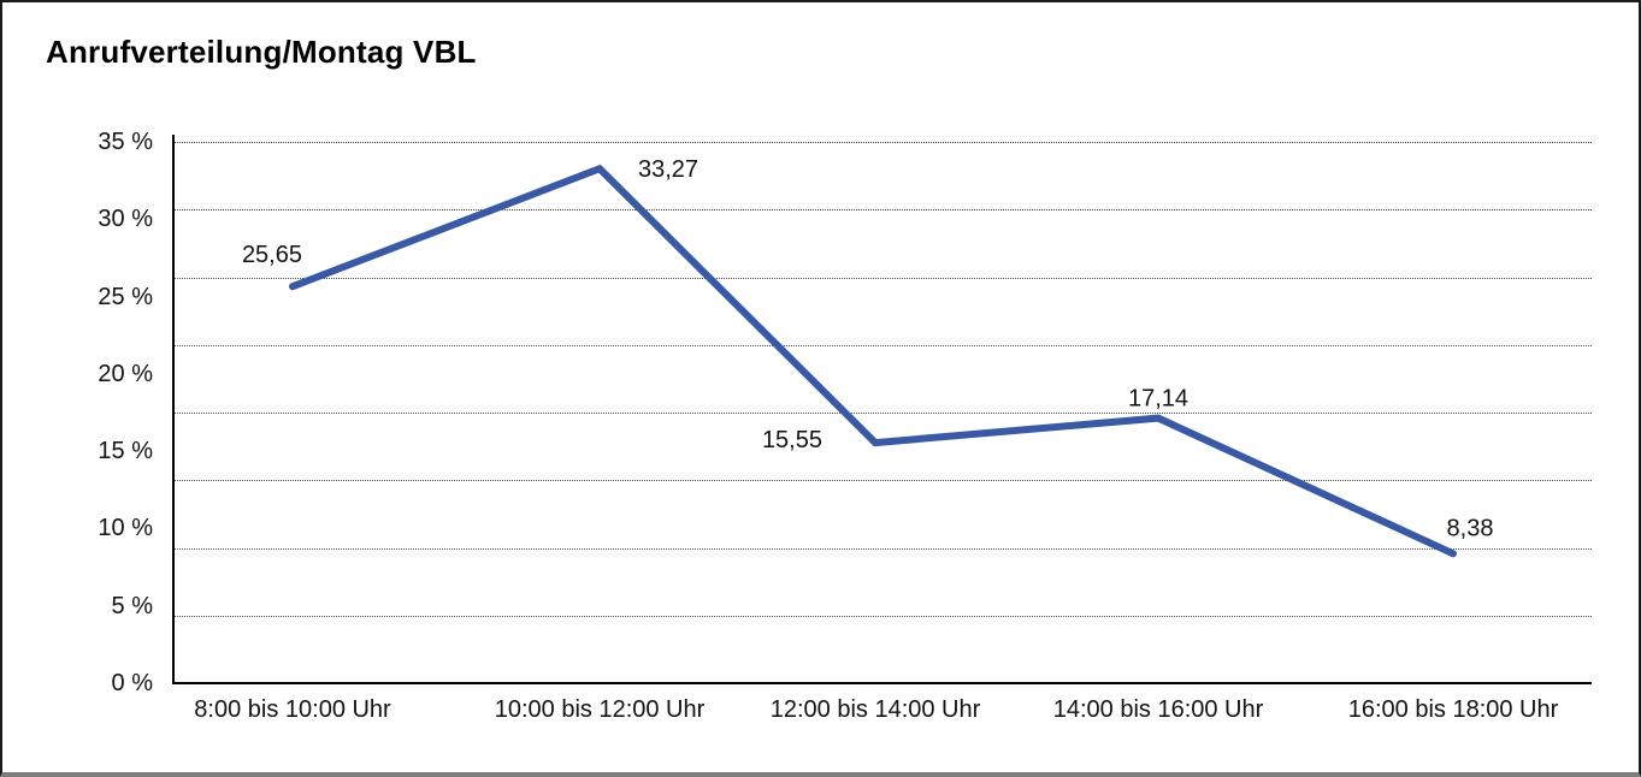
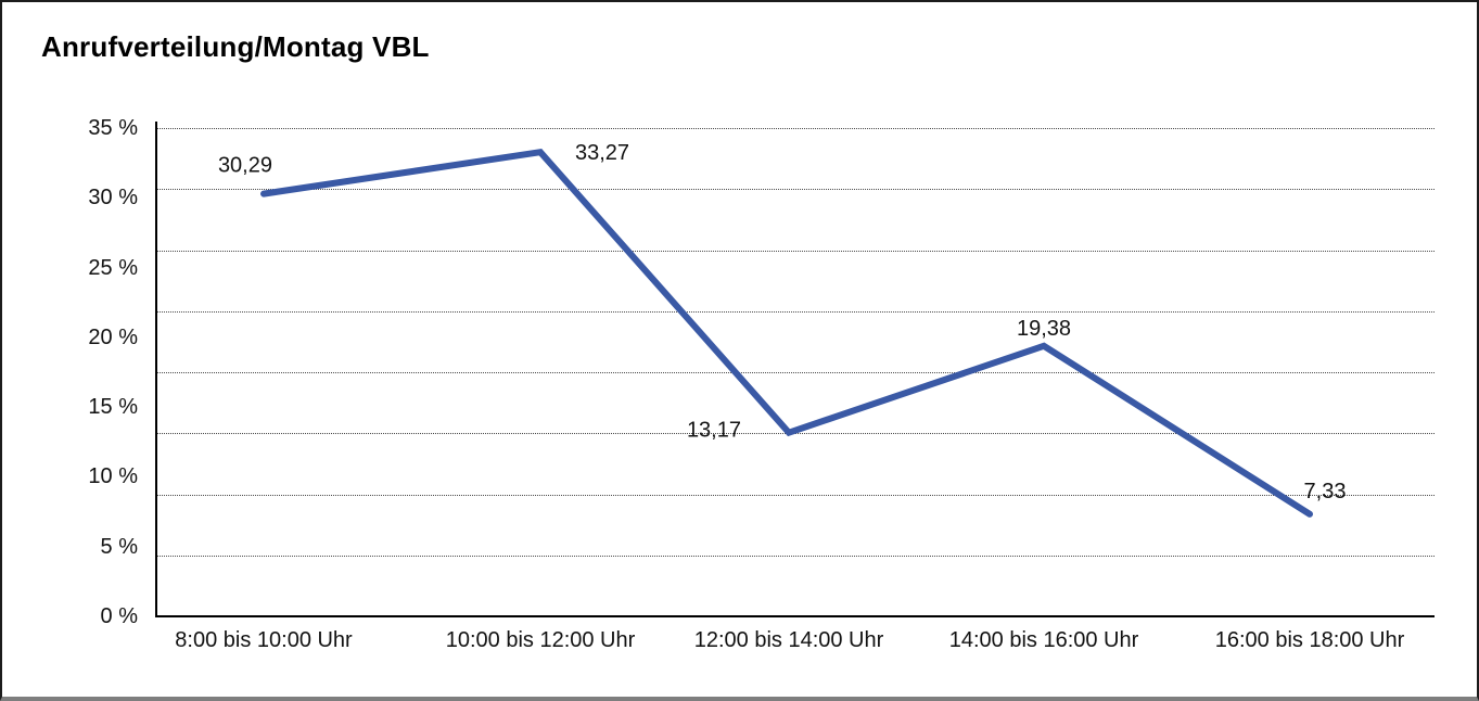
8:00 bis 10:00 Uhr: 25,65 -> 30,29
12:00 bis 14:00 Uhr: 15,55 -> 13,17
14:00 bis 16:00 Uhr: 17,14 -> 19,38
16:00 bis 18:00 Uhr: 8,38 -> 7,33
